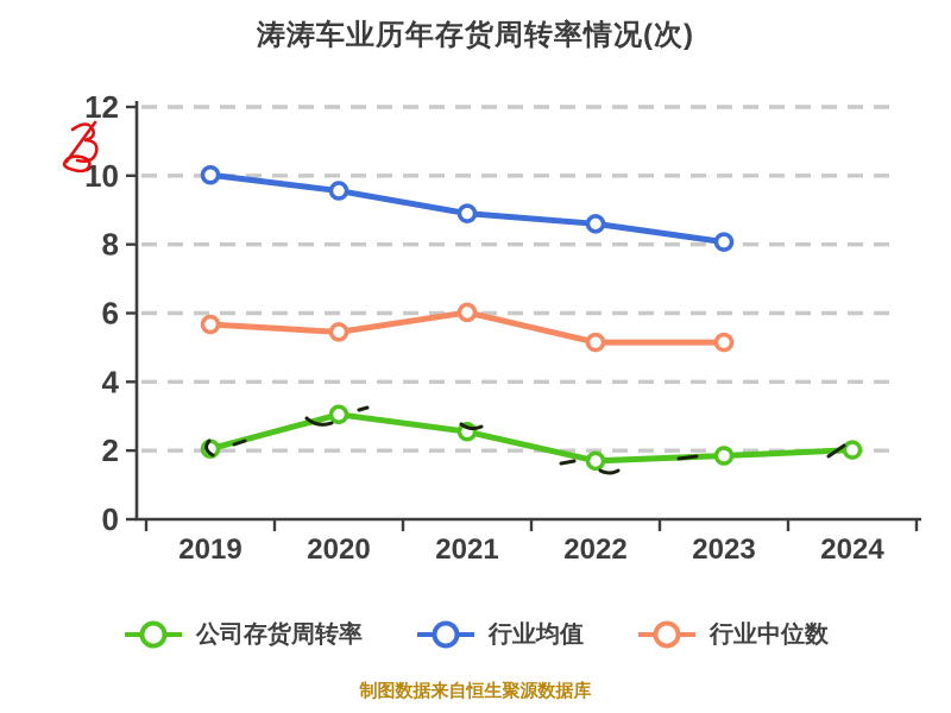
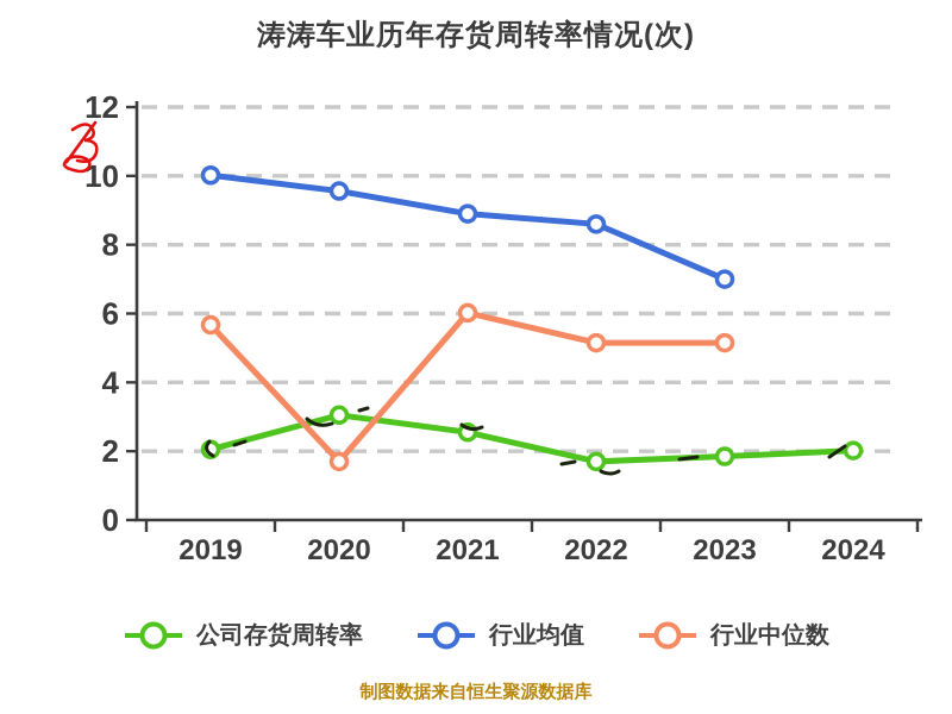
行业中位数/2020: 5.5 -> 1.7
行业均值/2023: 8.1 -> 7.0
